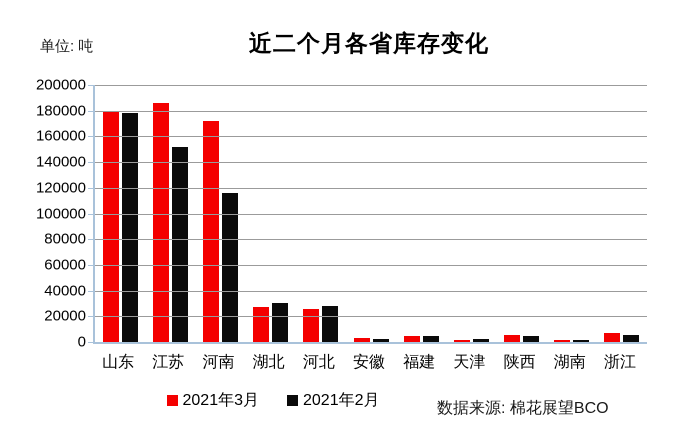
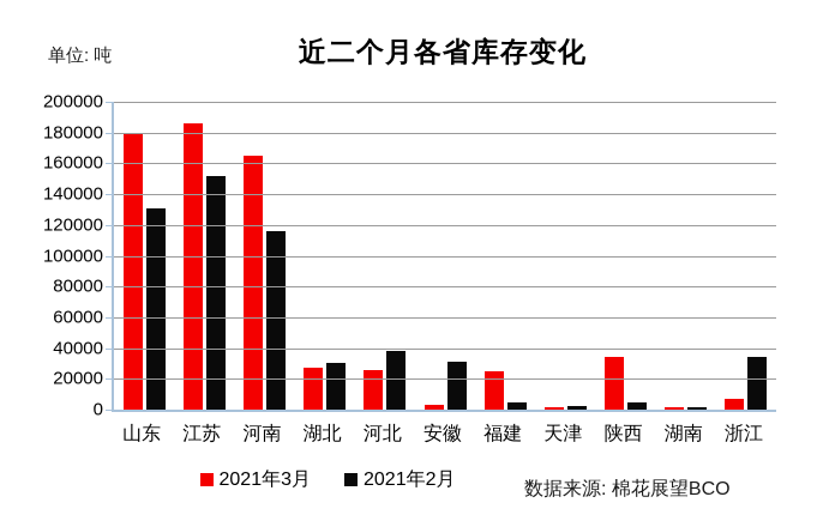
2021年2月/山东: 178000 -> 131000
2021年3月/河南: 172000 -> 165000
2021年2月/河北: 28000 -> 38000
2021年2月/安徽: 2000 -> 31000
2021年3月/福建: 5000 -> 25000
2021年3月/陕西: 5000 -> 34000
2021年2月/浙江: 6000 -> 34000
